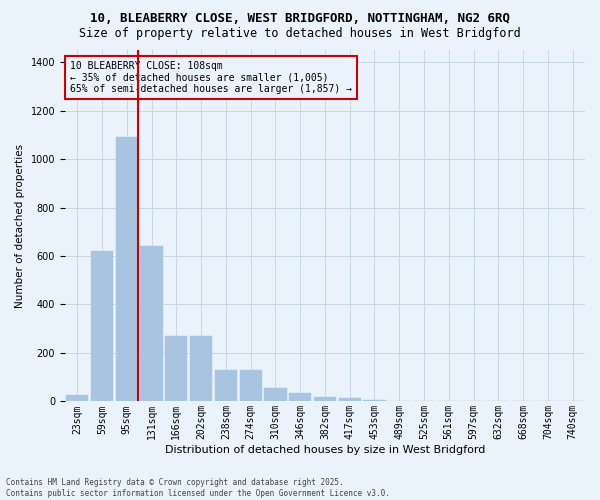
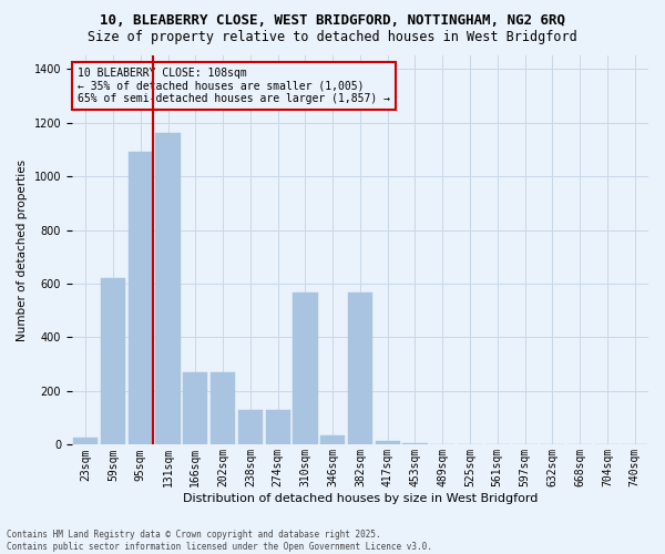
131sqm: 640 -> 1160
310sqm: 55 -> 565
382sqm: 20 -> 565
